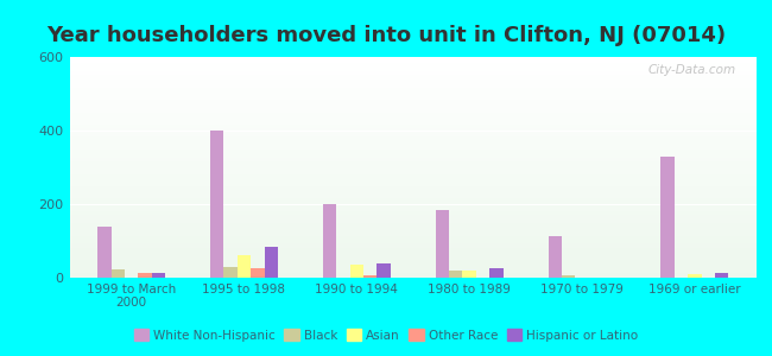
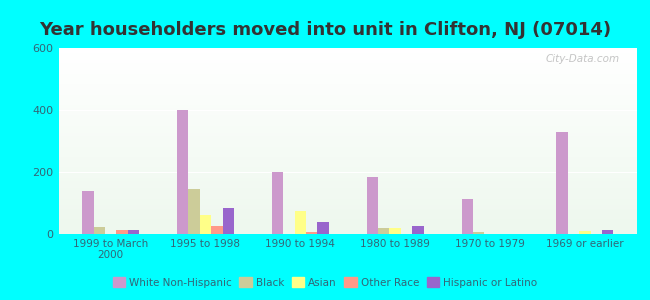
Black/1995 to 1998: 30 -> 145
Asian/1990 to 1994: 37 -> 75
